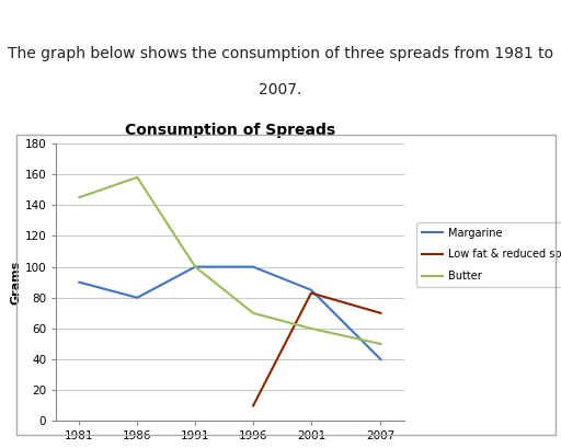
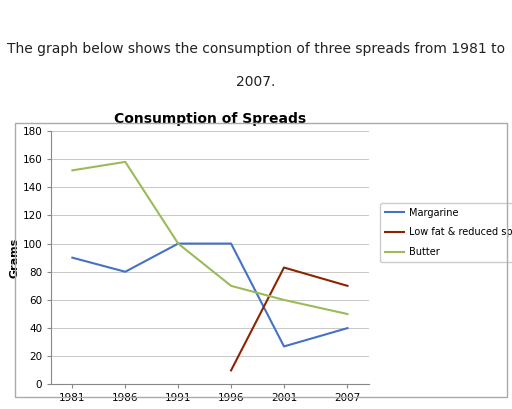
Butter/1981: 145 -> 152
Margarine/2001: 85 -> 27
